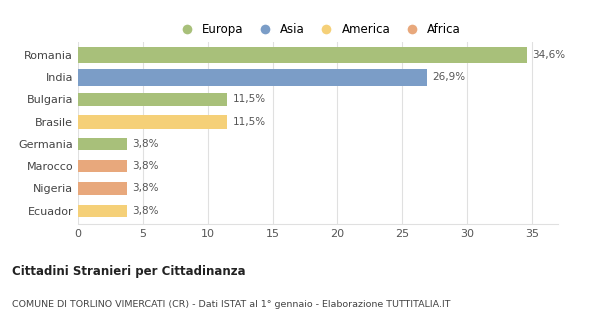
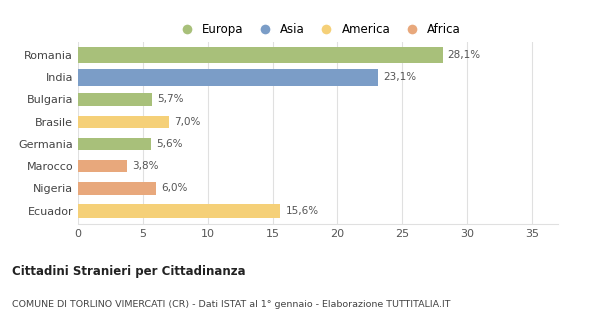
Romania: 34,6% -> 28,1%
India: 26,9% -> 23,1%
Bulgaria: 11,5% -> 5,7%
Brasile: 11,5% -> 7,0%
Germania: 3,8% -> 5,6%
Nigeria: 3,8% -> 6,0%
Ecuador: 3,8% -> 15,6%
